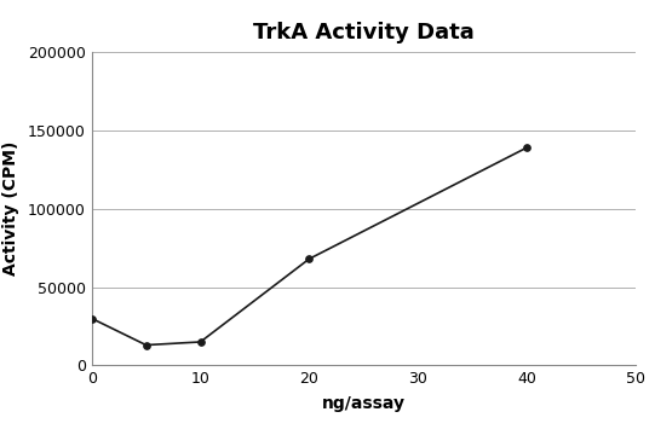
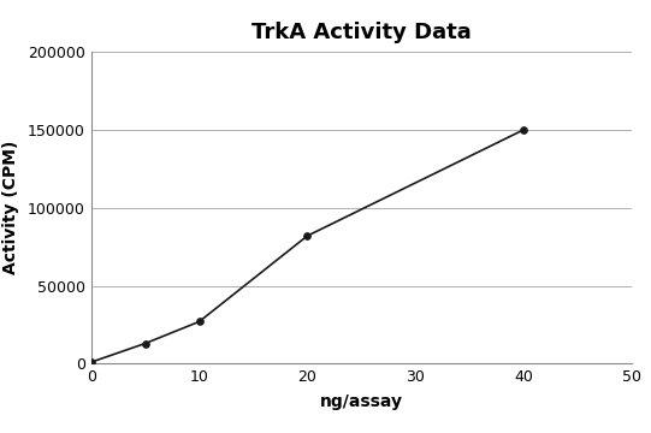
0: 30000 -> 1000
10: 15000 -> 27000
20: 68000 -> 82000
40: 139000 -> 150000
